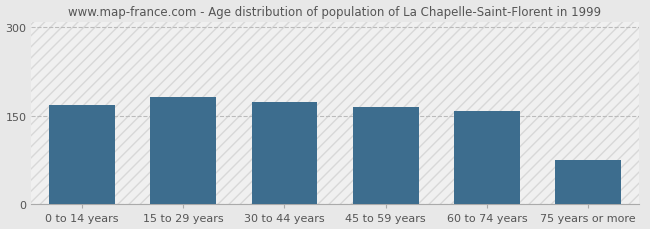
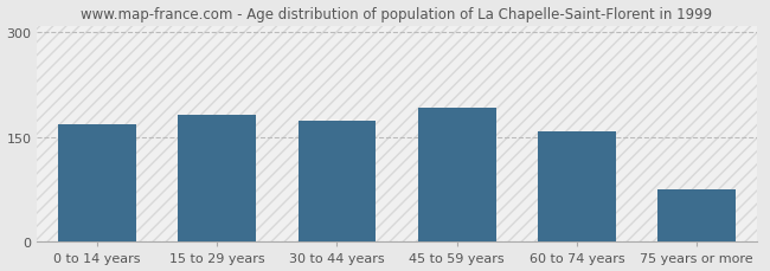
45 to 59 years: 165 -> 192
